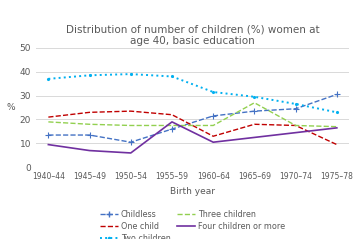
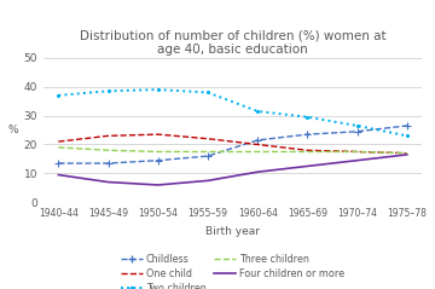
Childless/1950–54: 10.5 -> 14.5
Four children or more/1955–59: 19.0 -> 7.5
One child/1960–64: 13.0 -> 20.0
Three children/1965–69: 27.0 -> 17.5
Childless/1975–78: 30.5 -> 26.5
One child/1975–78: 9.5 -> 17.0
